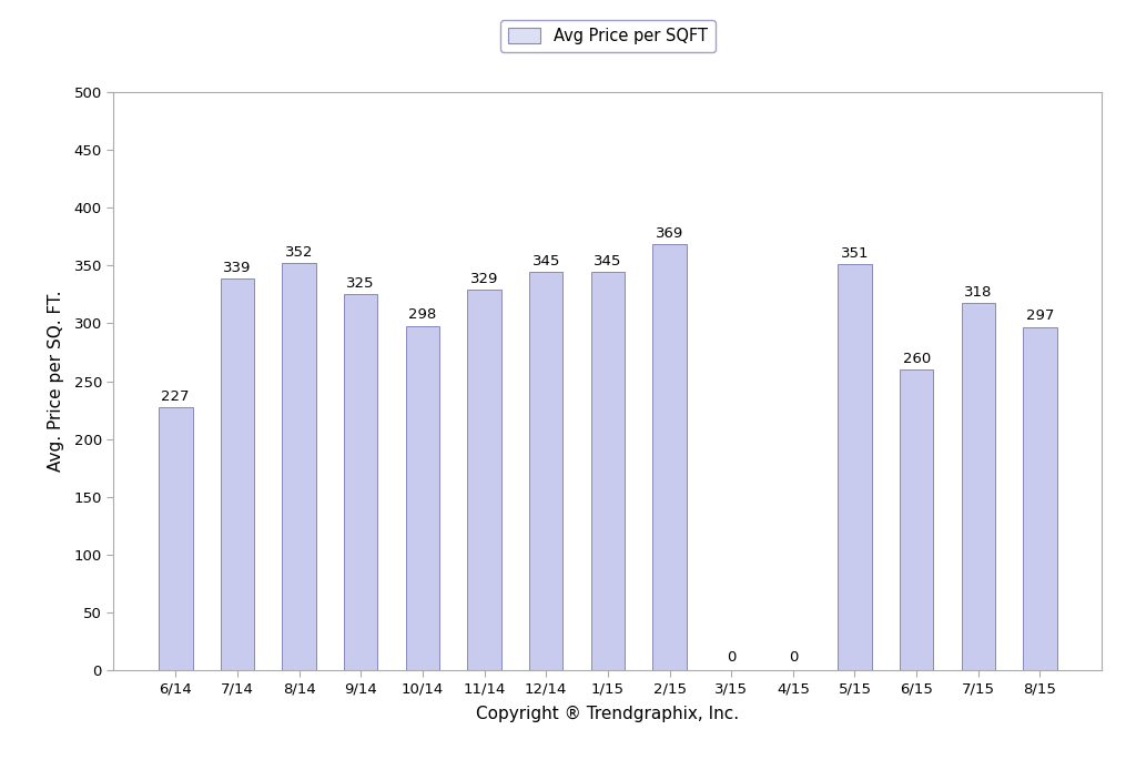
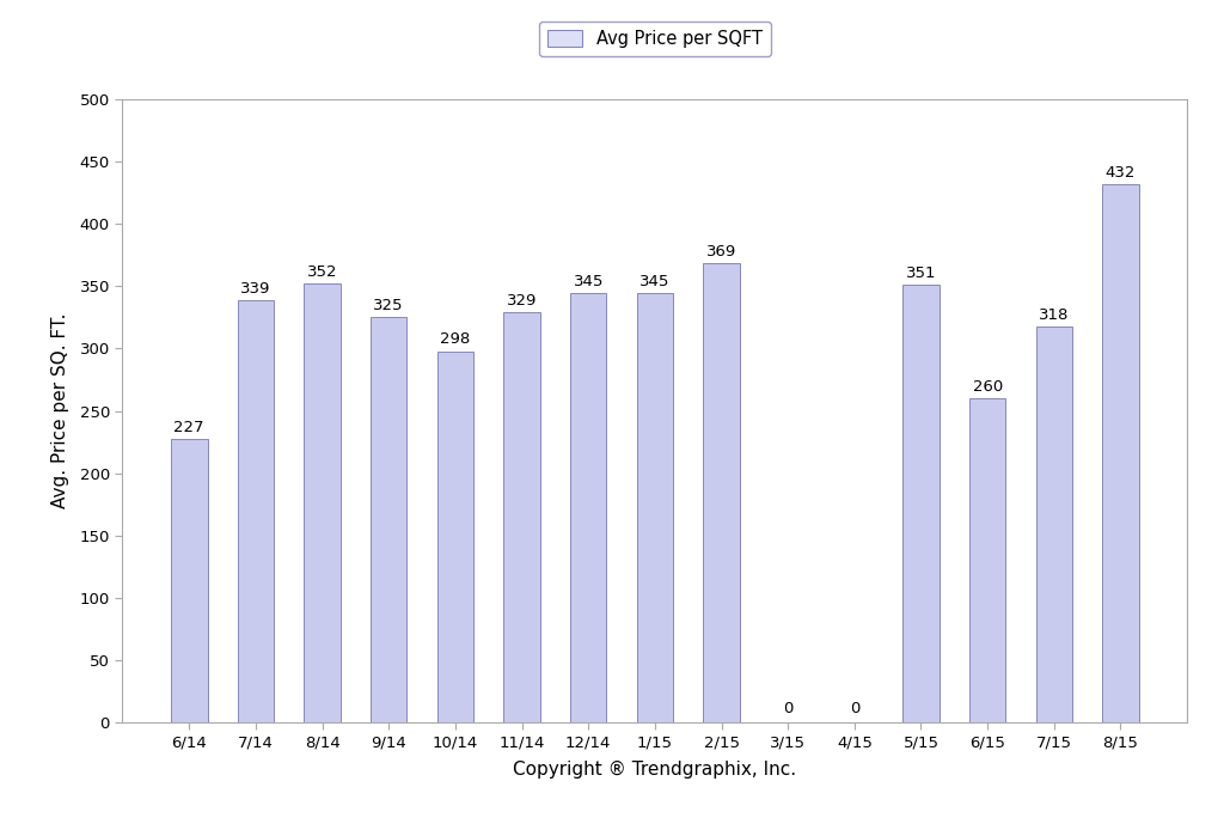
8/15: 297 -> 432
